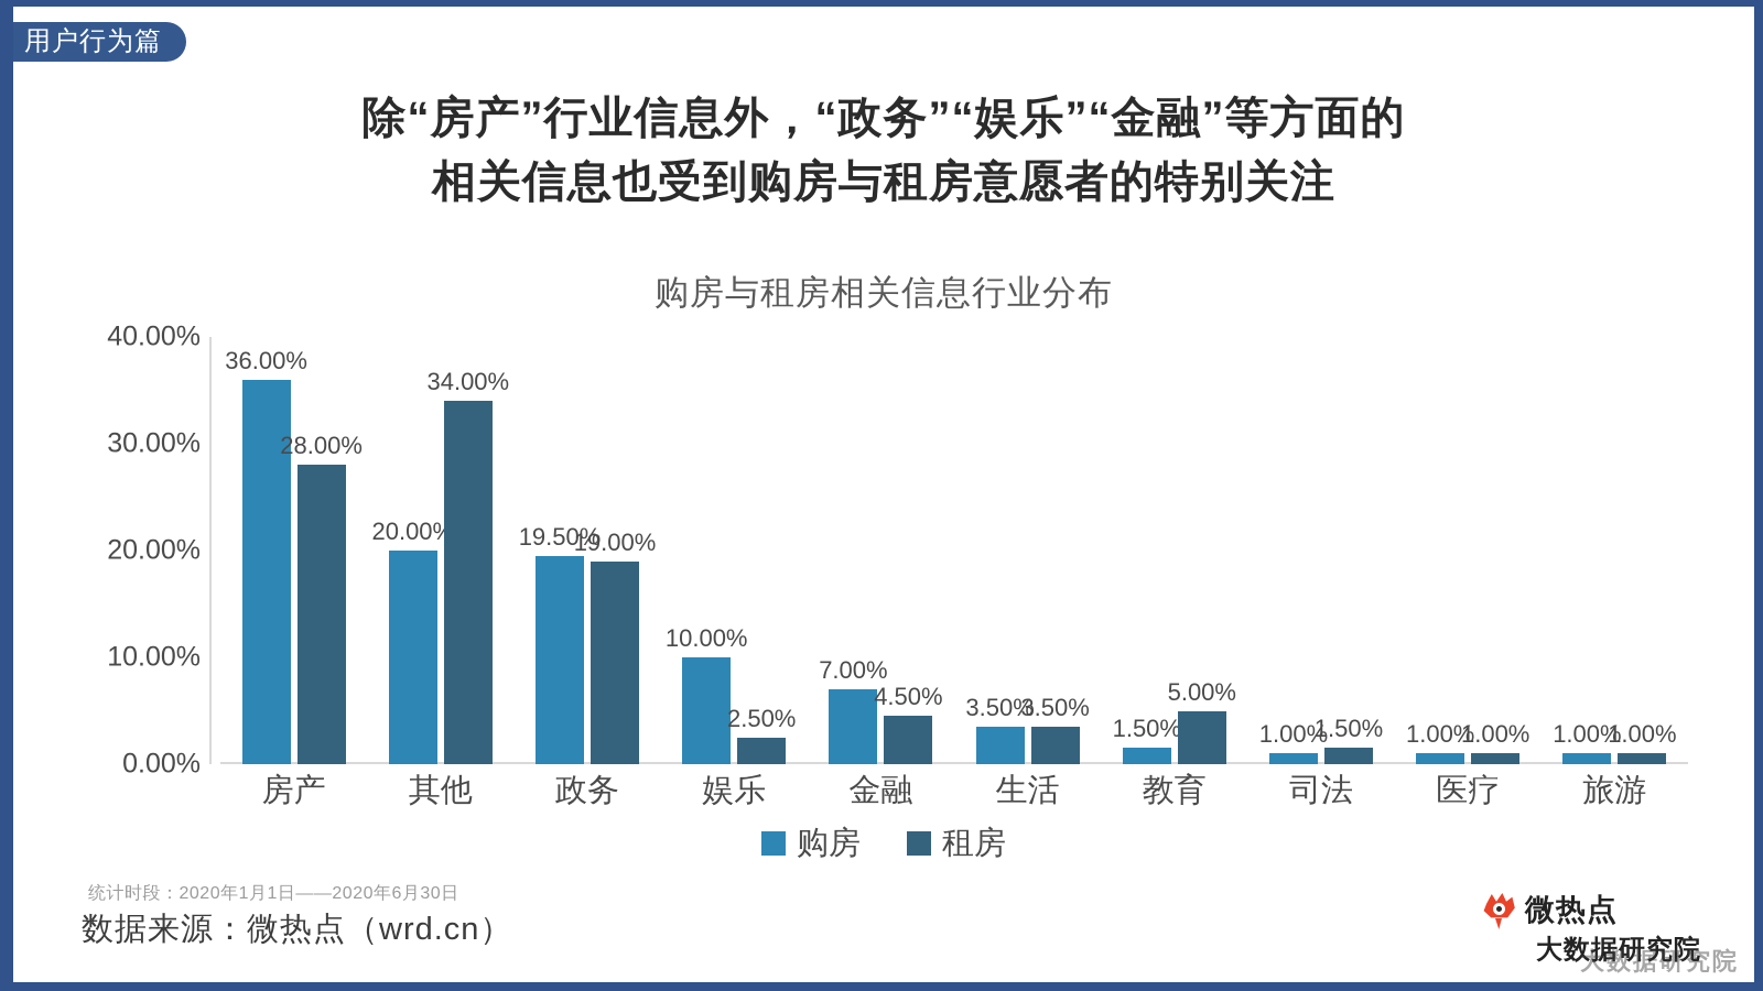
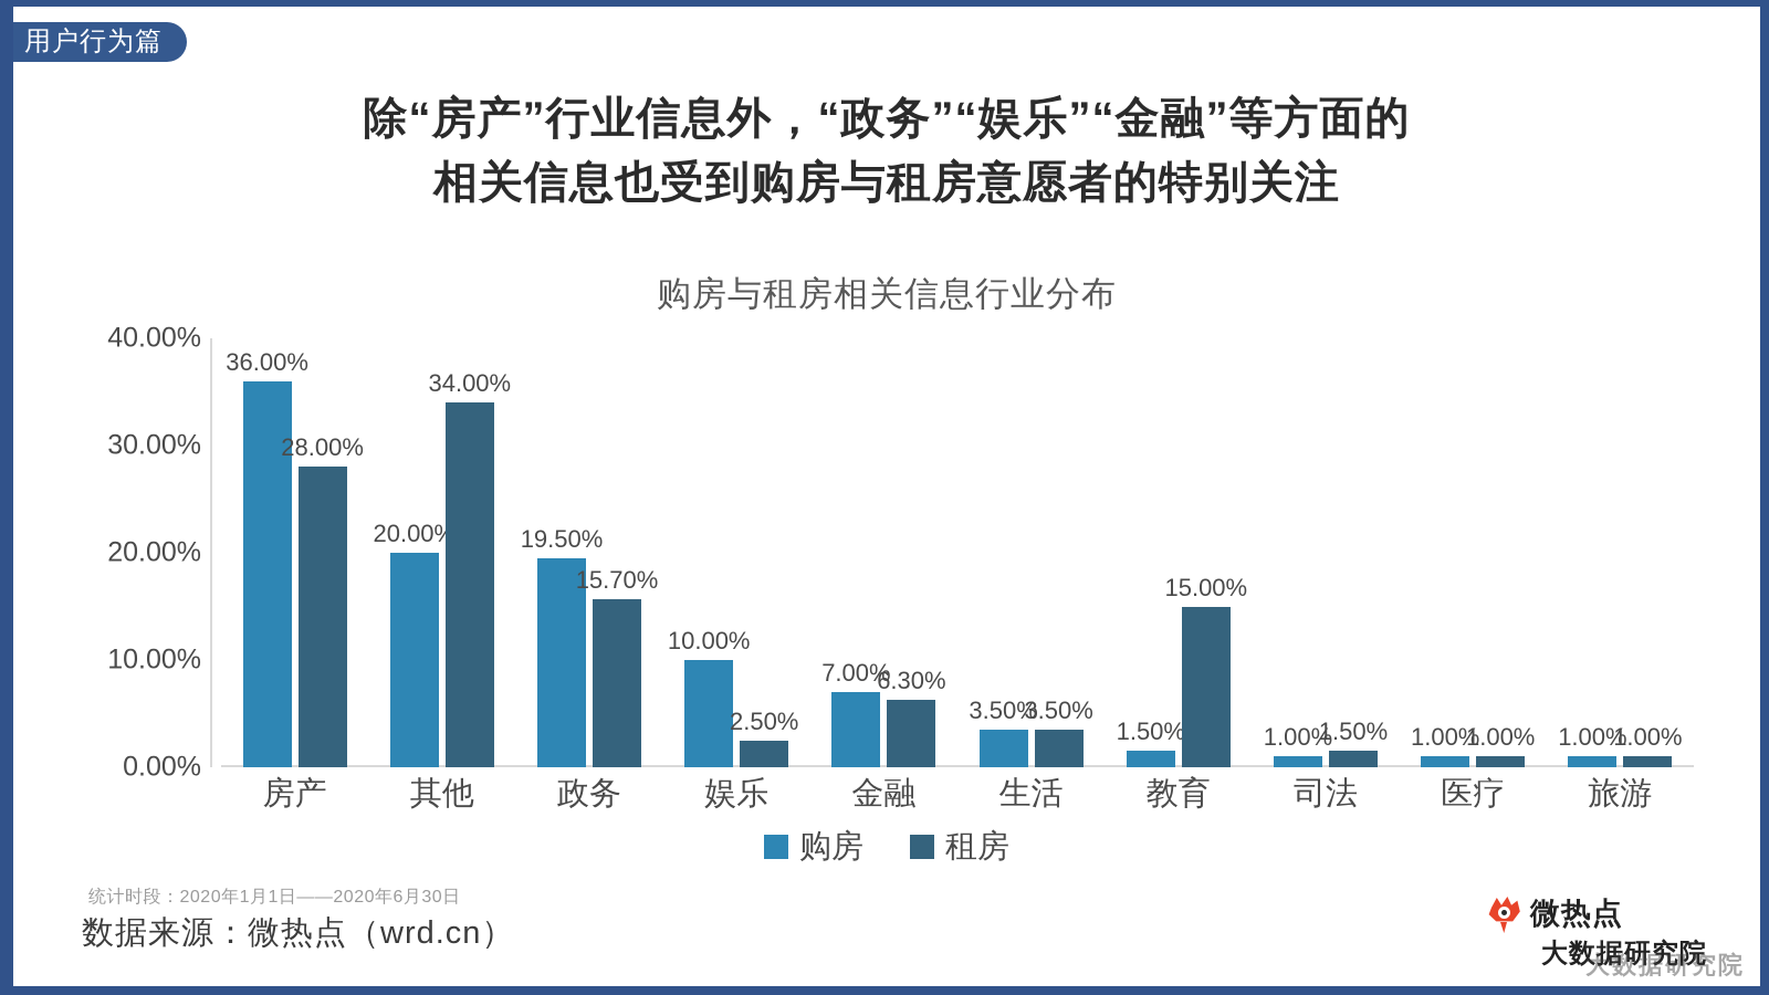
租房/政务: 19.00% -> 15.70%
租房/金融: 4.50% -> 6.30%
租房/教育: 5.00% -> 15.00%
